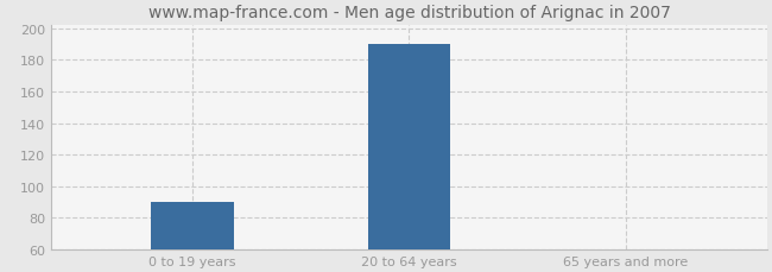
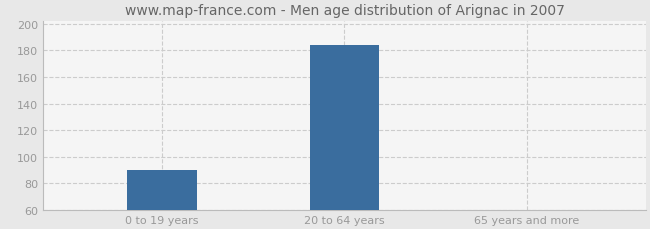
20 to 64 years: 190 -> 184
